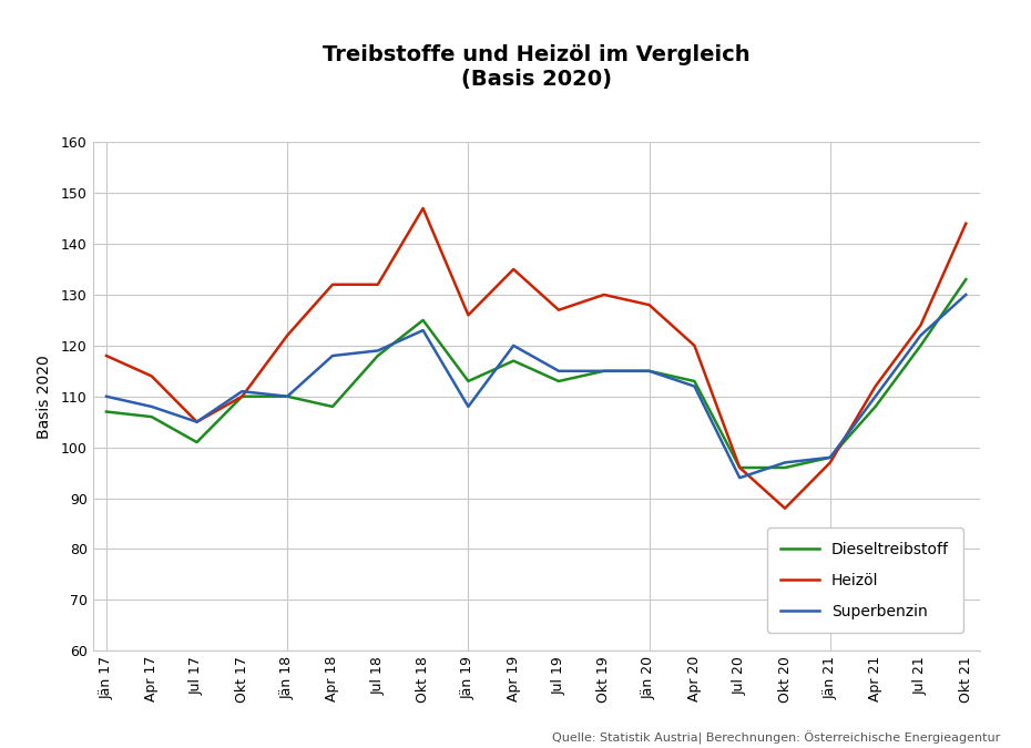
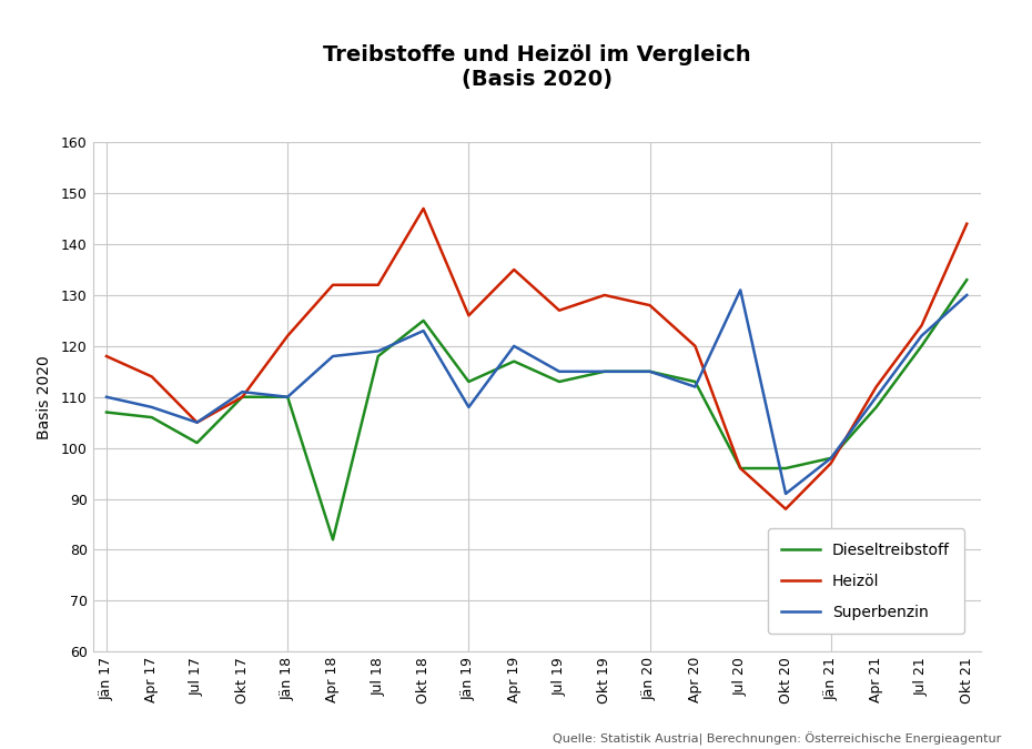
Dieseltreibstoff/Apr 18: 108 -> 82
Superbenzin/Jul 20: 94 -> 131
Superbenzin/Okt 20: 97 -> 91
